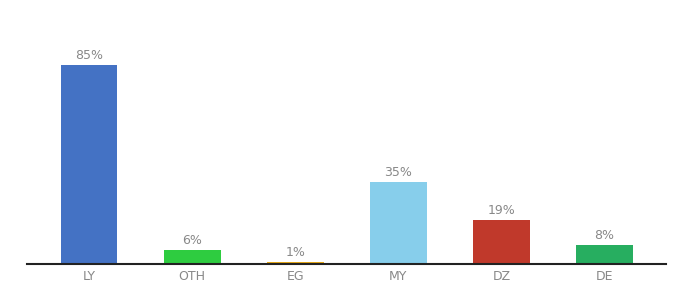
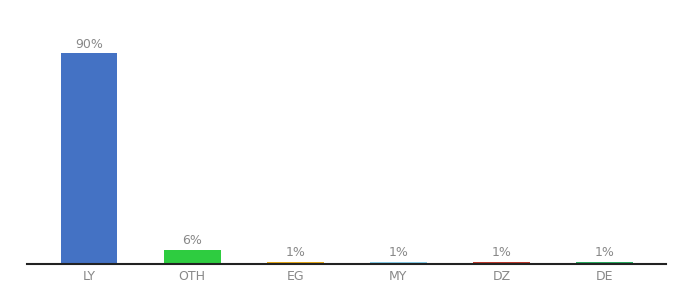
LY: 85% -> 90%
MY: 35% -> 1%
DZ: 19% -> 1%
DE: 8% -> 1%
